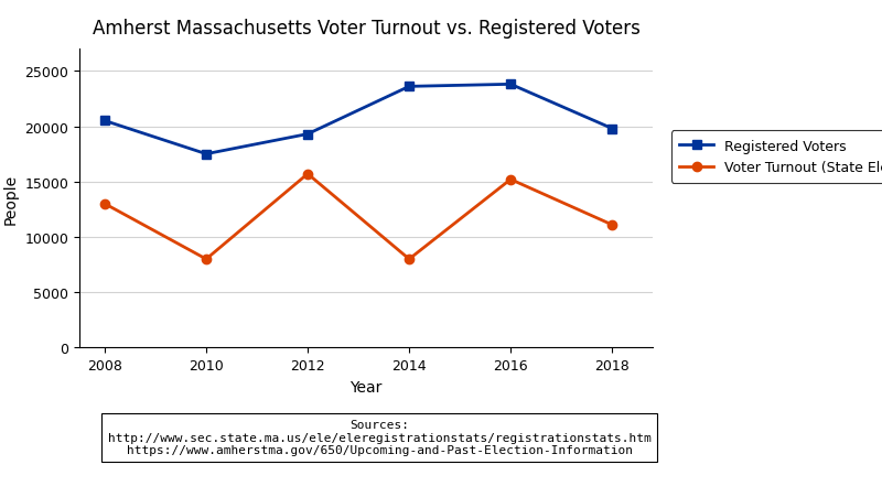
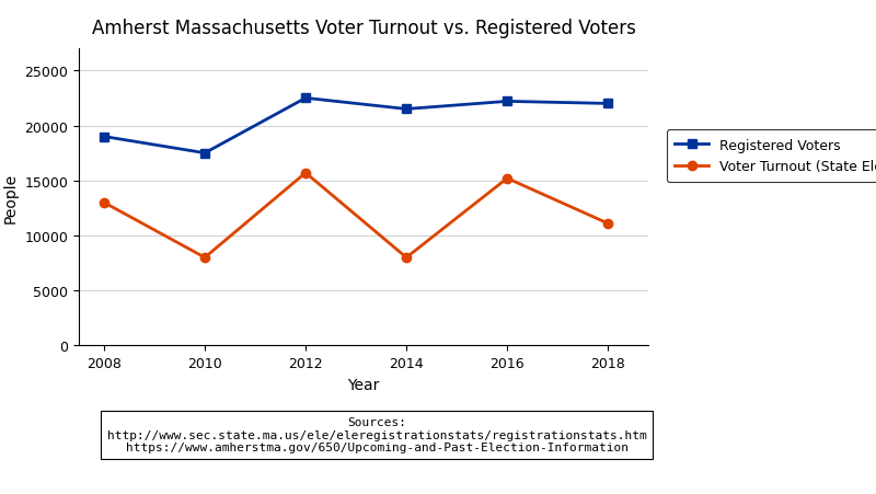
Registered Voters/2008: 20500 -> 19000
Registered Voters/2012: 19300 -> 22500
Registered Voters/2014: 23600 -> 21500
Registered Voters/2016: 23800 -> 22200
Registered Voters/2018: 19800 -> 22000
